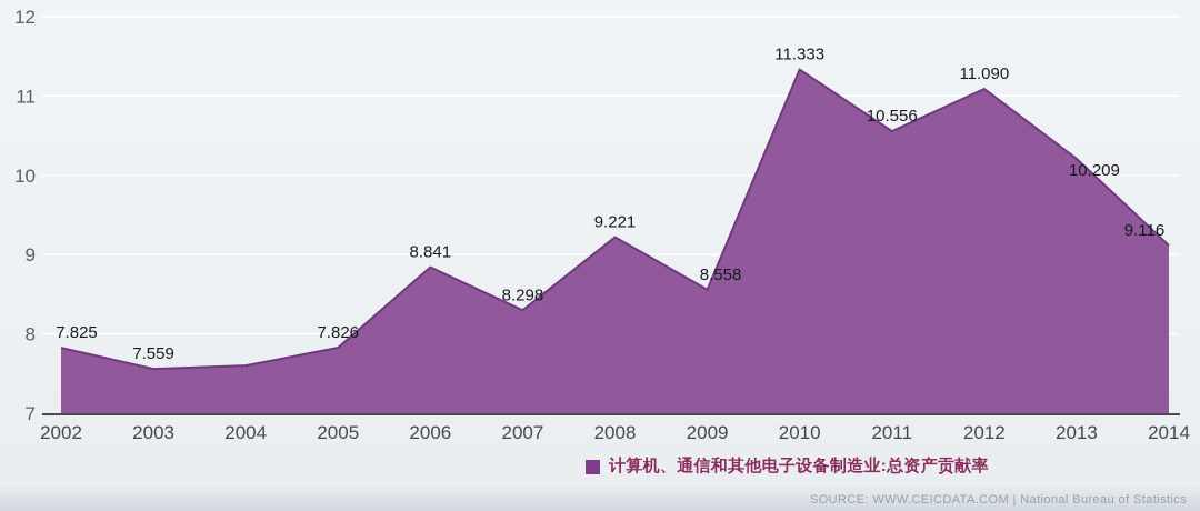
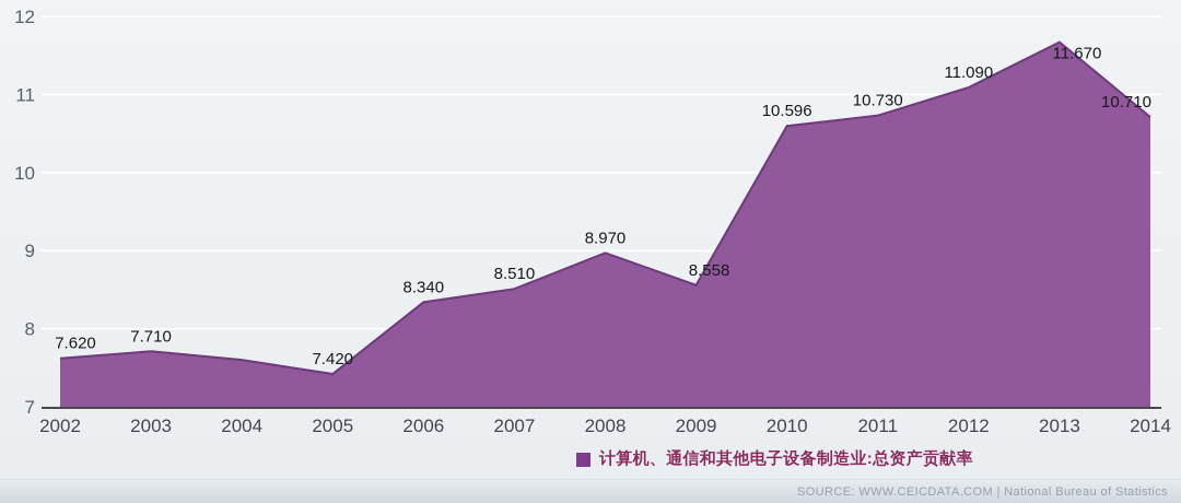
2002: 7.825 -> 7.620
2003: 7.559 -> 7.710
2005: 7.826 -> 7.420
2006: 8.841 -> 8.340
2007: 8.298 -> 8.510
2008: 9.221 -> 8.970
2010: 11.333 -> 10.596
2011: 10.556 -> 10.730
2013: 10.209 -> 11.670
2014: 9.116 -> 10.710
